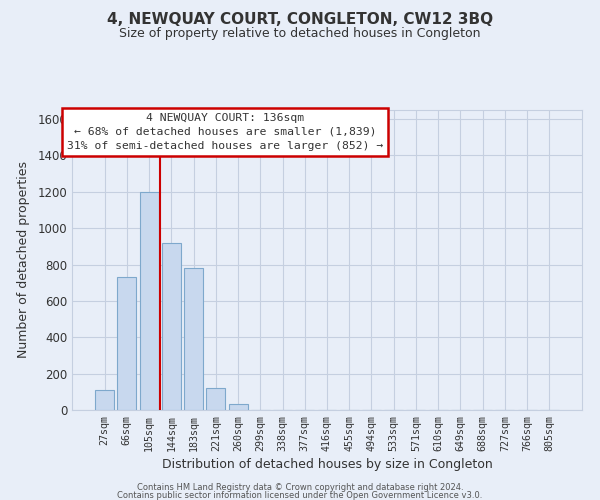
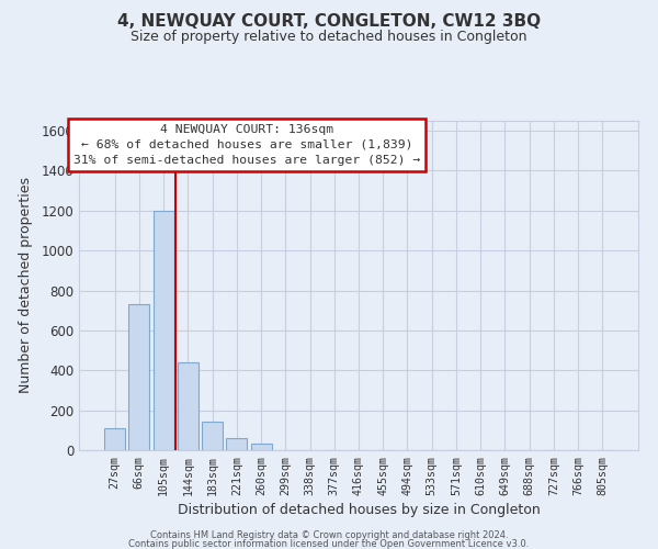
144sqm: 920 -> 440
183sqm: 780 -> 140
221sqm: 120 -> 60
